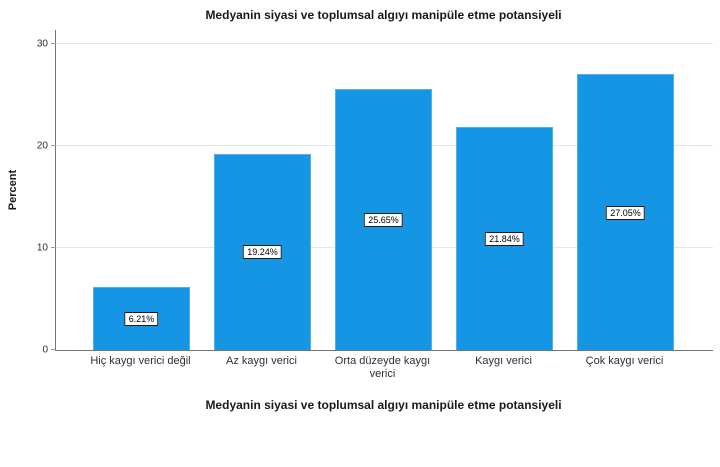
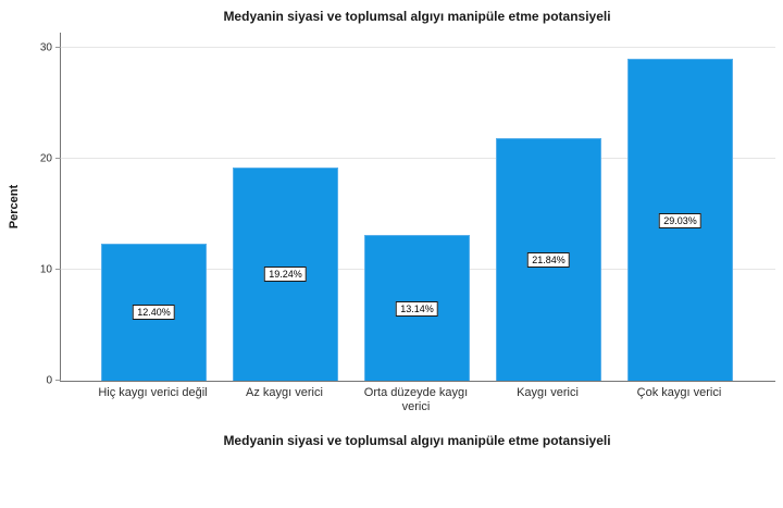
Hiç kaygı verici değil: 6.21% -> 12.40%
Orta düzeyde kaygı verici: 25.65% -> 13.14%
Çok kaygı verici: 27.05% -> 29.03%
